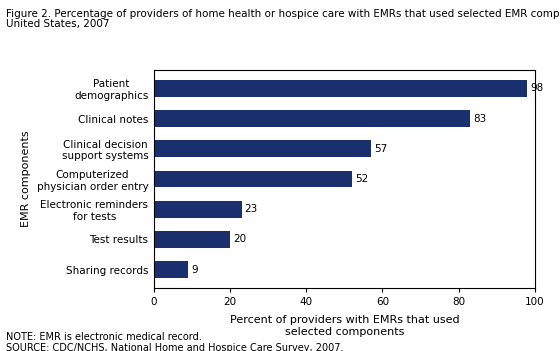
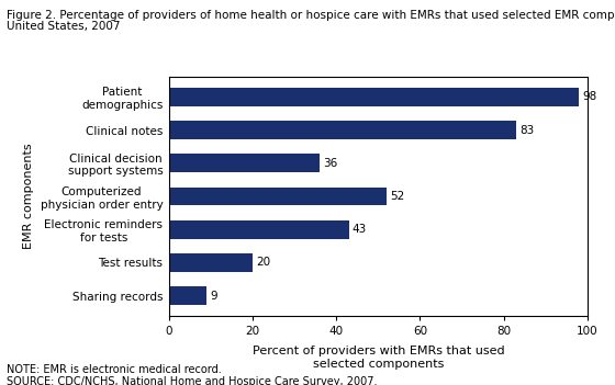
Clinical decision support systems: 57 -> 36
Electronic reminders for tests: 23 -> 43
